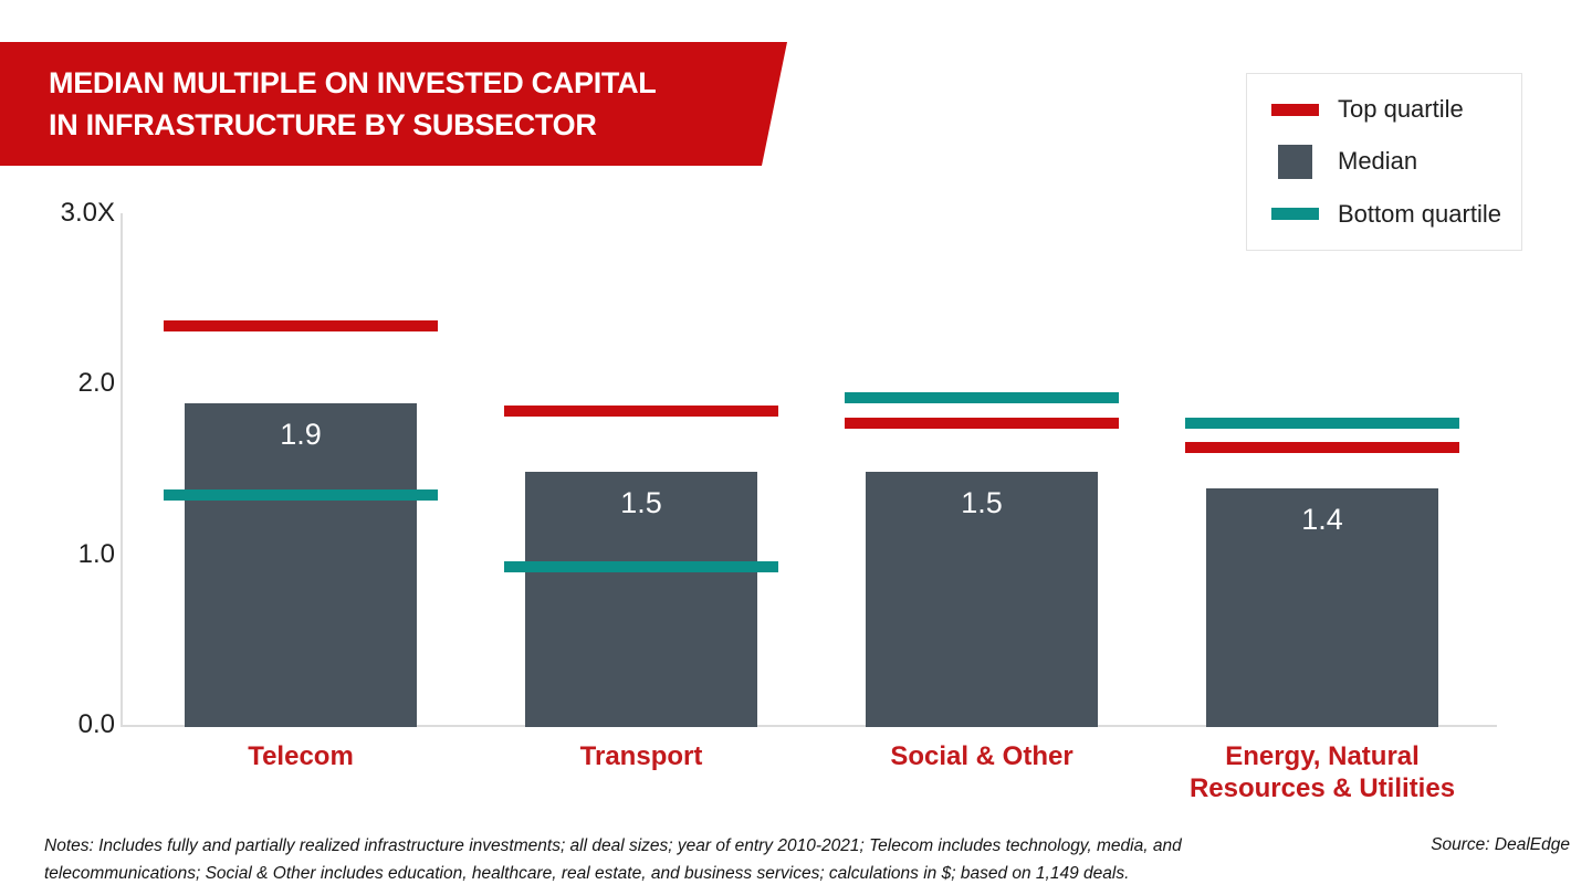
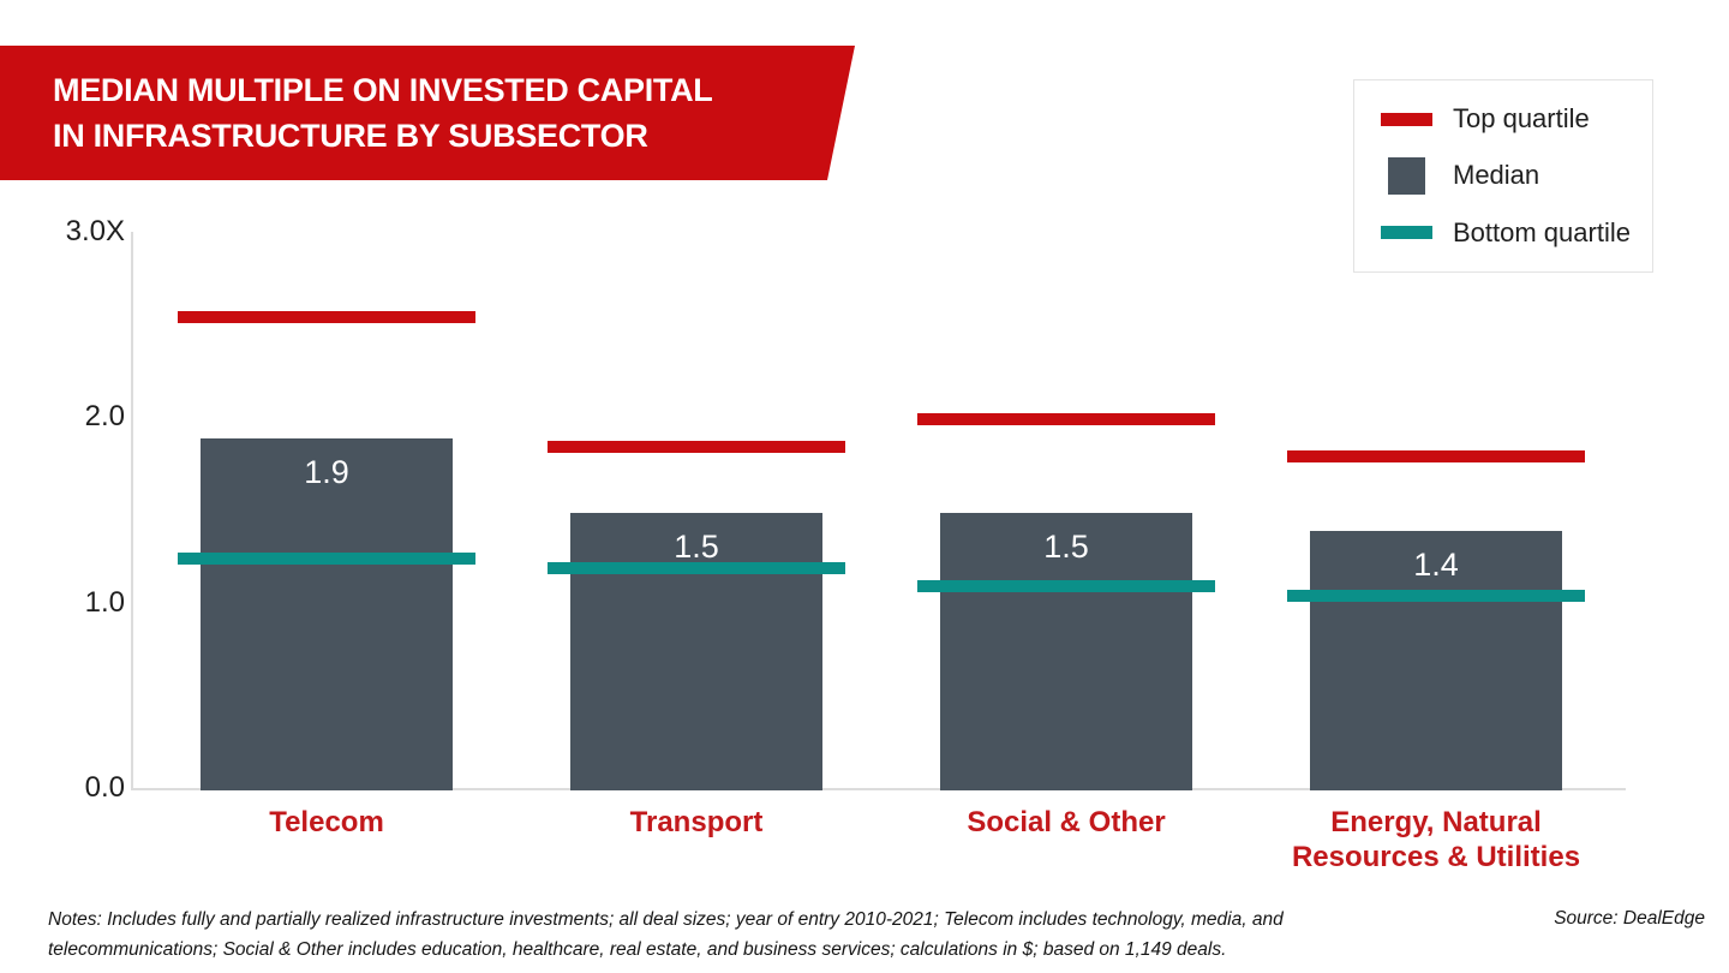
Top quartile/Telecom: 2.35 -> 2.55
Bottom quartile/Telecom: 1.36 -> 1.25
Bottom quartile/Transport: 0.94 -> 1.20
Top quartile/Social & Other: 1.78 -> 2.00
Bottom quartile/Social & Other: 1.93 -> 1.10
Top quartile/Energy, Natural Resources & Utilities: 1.64 -> 1.80
Bottom quartile/Energy, Natural Resources & Utilities: 1.78 -> 1.05
